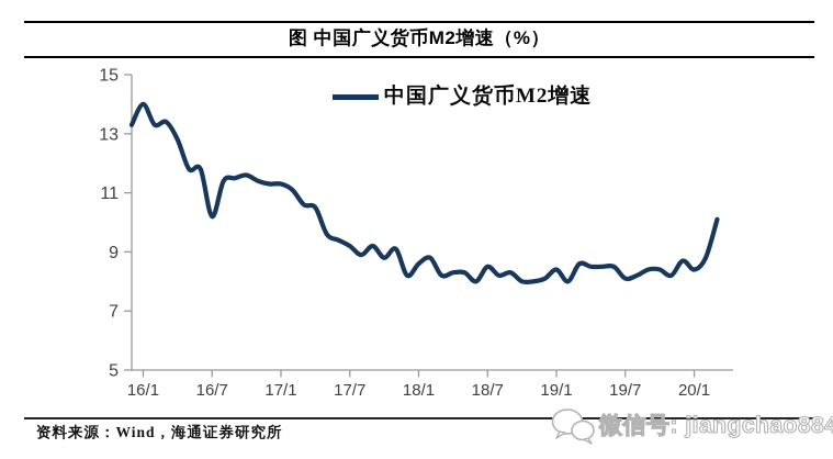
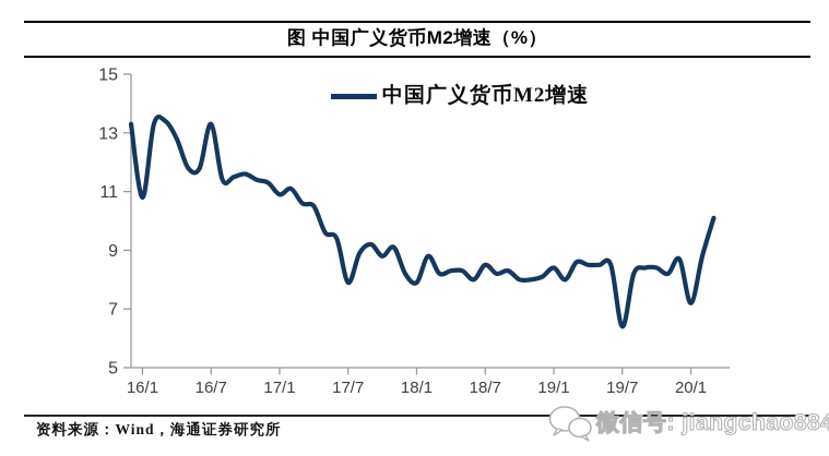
16/1: 14.0 -> 10.8
16/7: 10.2 -> 13.3
17/1: 11.3 -> 10.9
17/7: 9.2 -> 7.9
18/1: 8.6 -> 7.9
19/7: 8.1 -> 6.4
20/1: 8.4 -> 7.2
